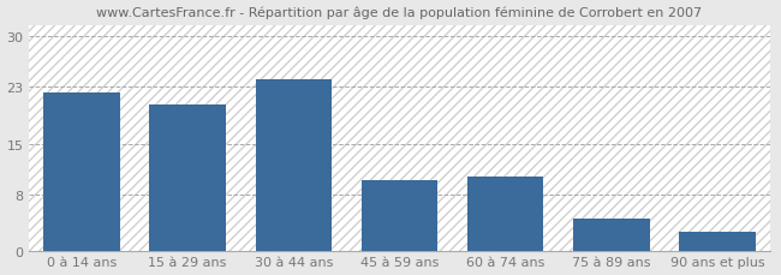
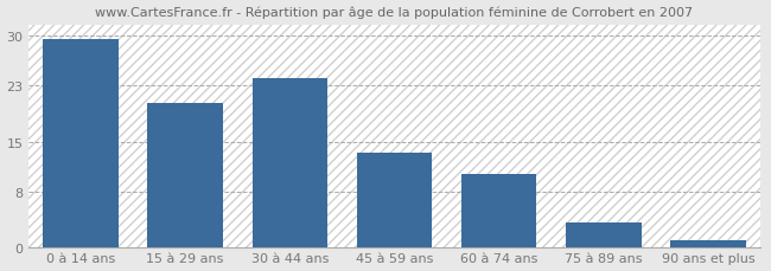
0 à 14 ans: 22.2 -> 29.5
45 à 59 ans: 10.0 -> 13.5
75 à 89 ans: 4.6 -> 3.5
90 ans et plus: 2.8 -> 1.0
